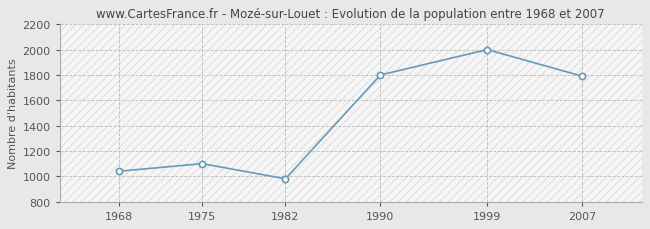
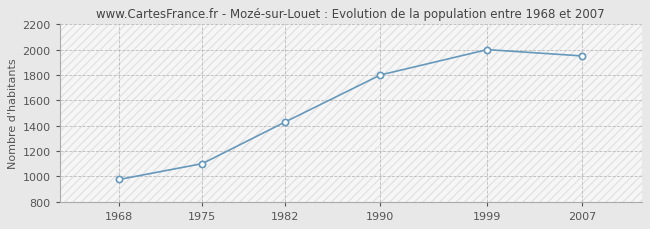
1968: 1040 -> 980
1982: 980 -> 1430
2007: 1790 -> 1950
